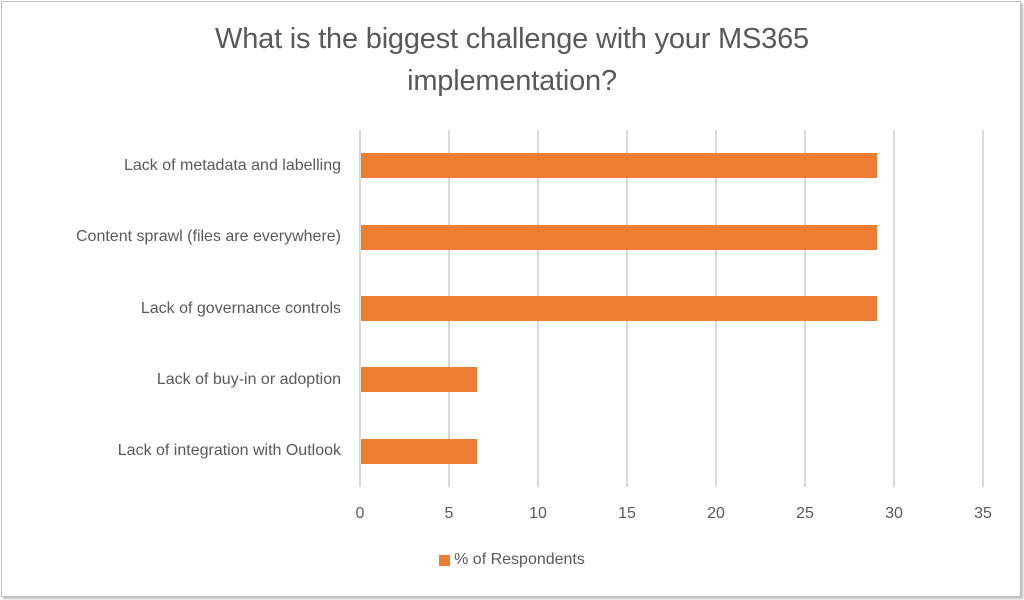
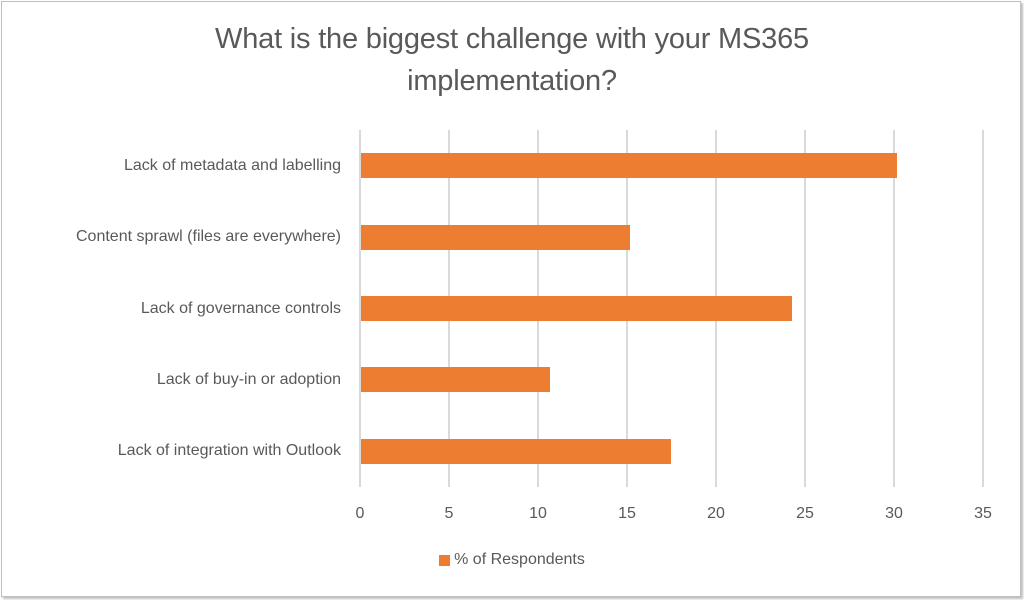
Lack of metadata and labelling: 29.0 -> 30.1
Content sprawl (files are everywhere): 29.0 -> 15.1
Lack of governance controls: 29.0 -> 24.2
Lack of buy-in or adoption: 6.5 -> 10.6
Lack of integration with Outlook: 6.5 -> 17.4
